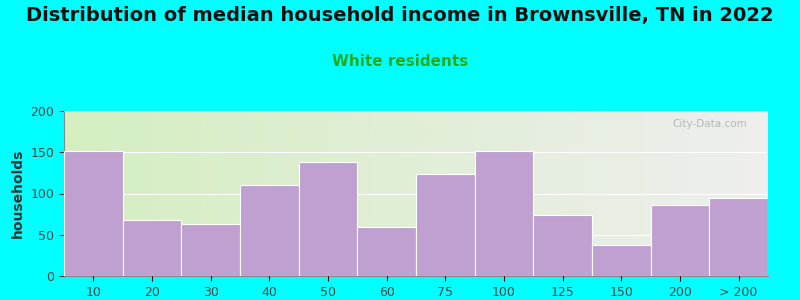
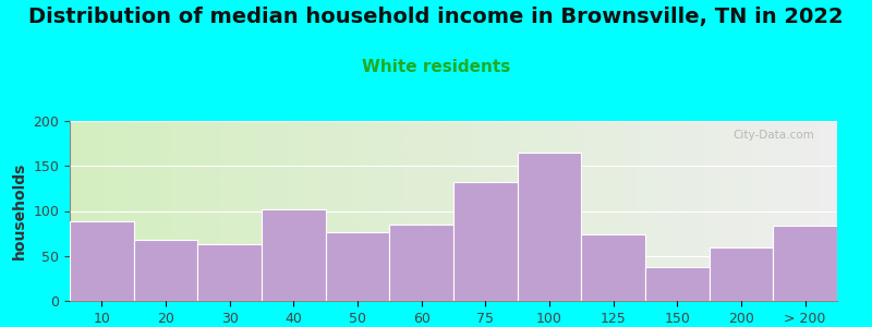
10: 152 -> 88
40: 110 -> 102
50: 138 -> 76
60: 60 -> 85
75: 124 -> 132
100: 152 -> 165
200: 86 -> 60
> 200: 94 -> 84
